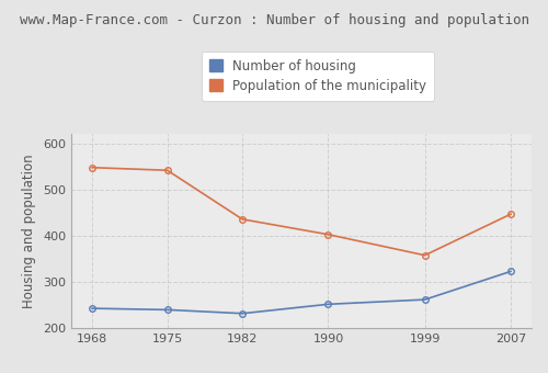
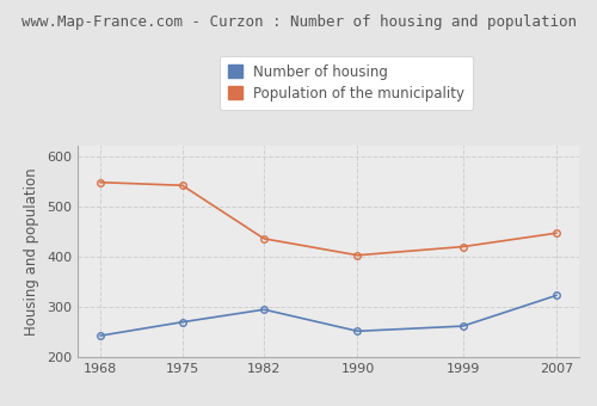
Number of housing/1975: 240 -> 270
Number of housing/1982: 232 -> 295
Population of the municipality/1999: 358 -> 420
